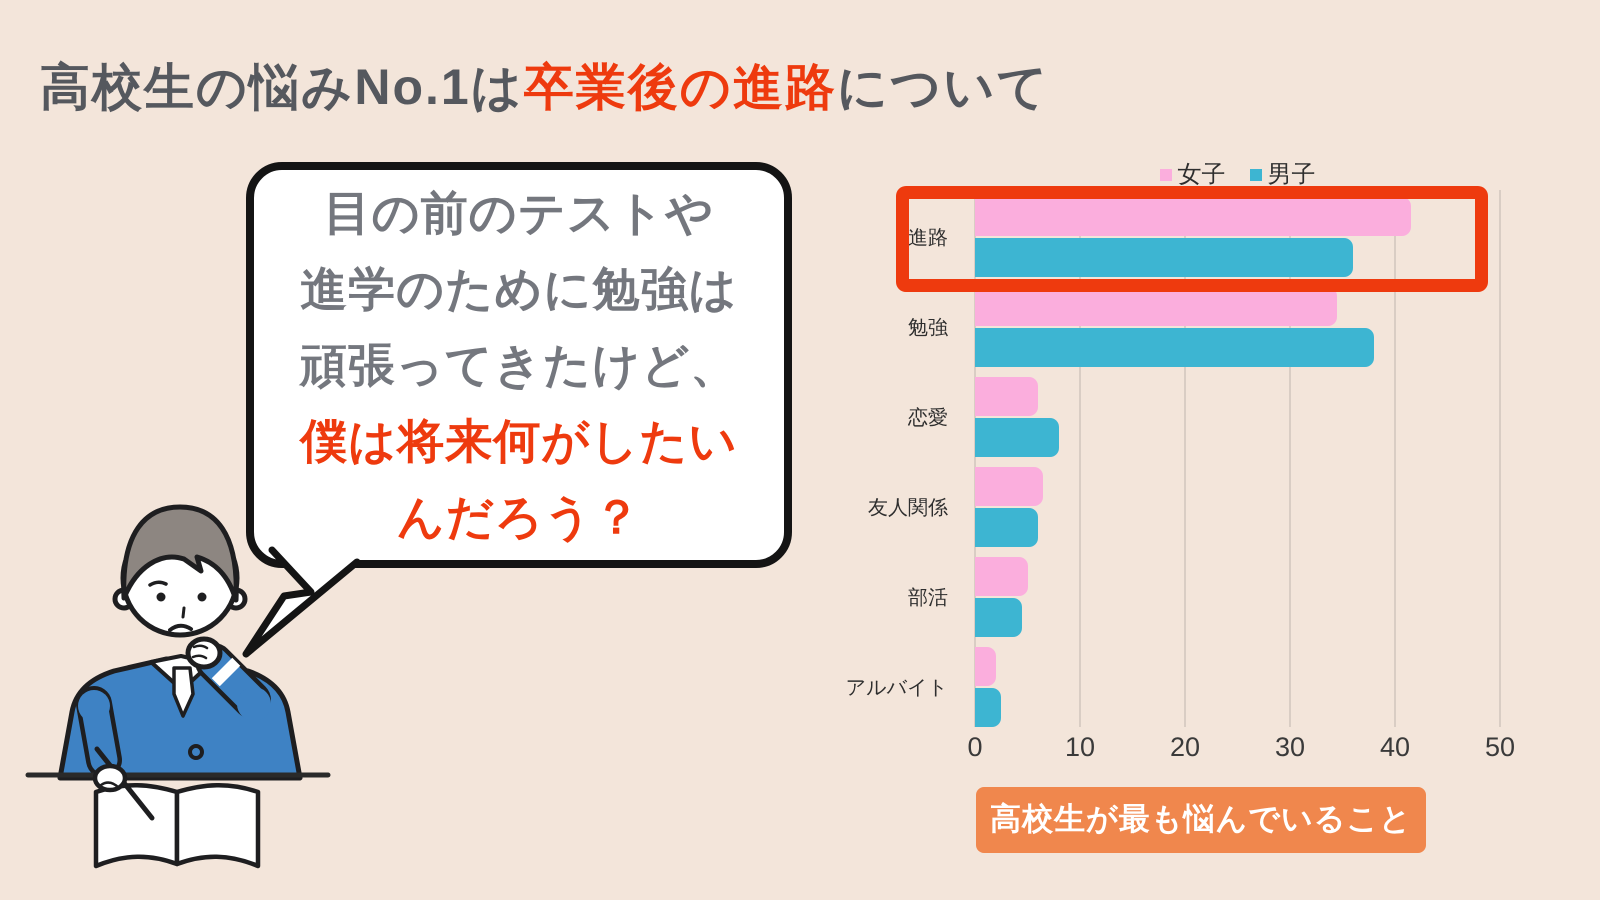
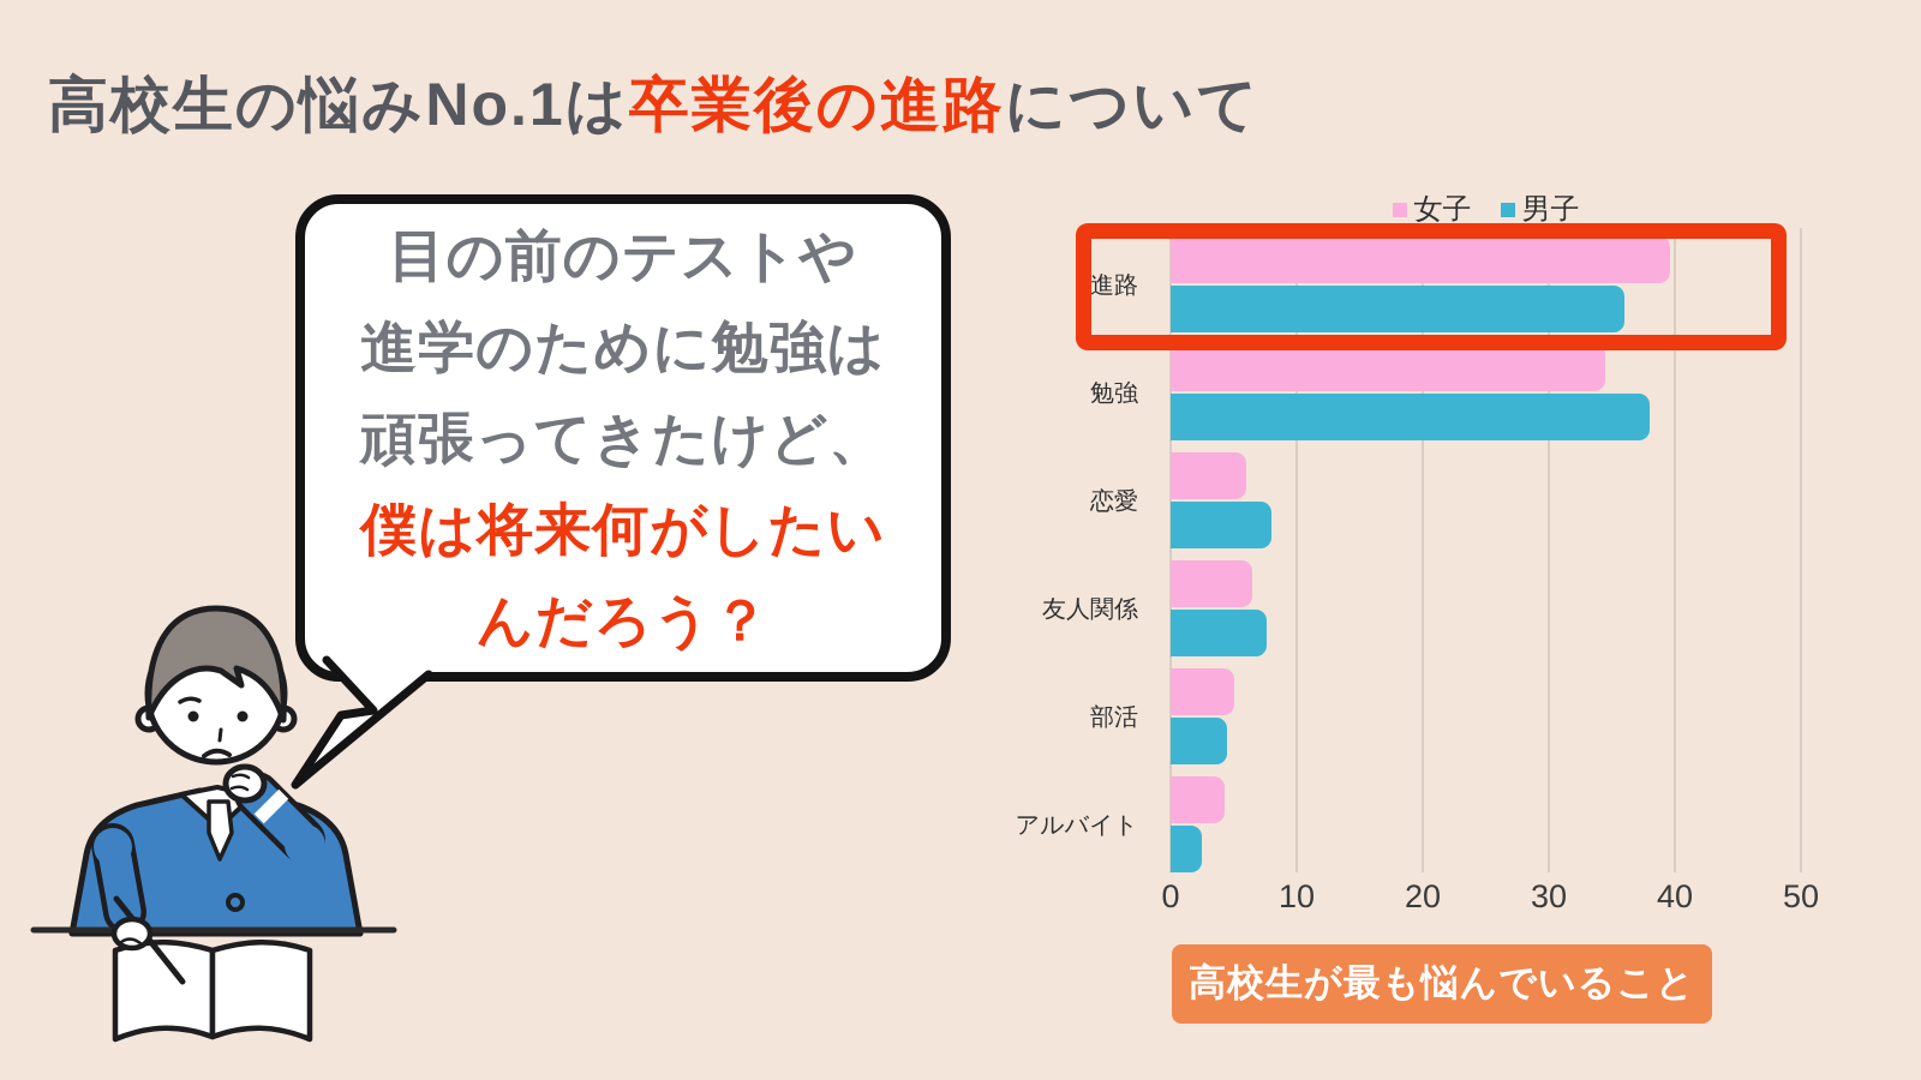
女子/進路: 41.5 -> 39.6
男子/友人関係: 6.0 -> 7.6
女子/アルバイト: 2.0 -> 4.3
